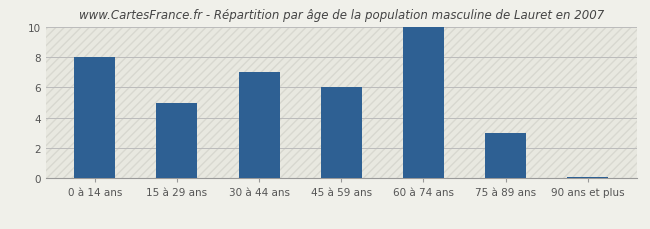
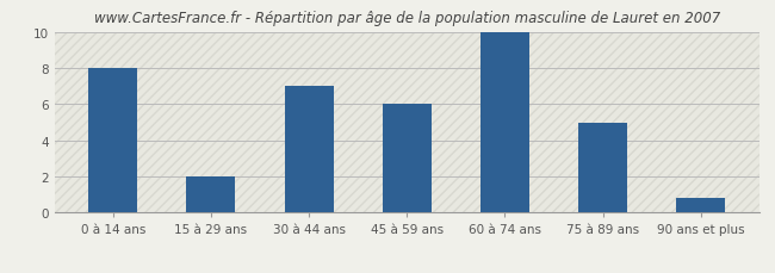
15 à 29 ans: 5.0 -> 2.0
75 à 89 ans: 3.0 -> 5.0
90 ans et plus: 0.1 -> 0.8
